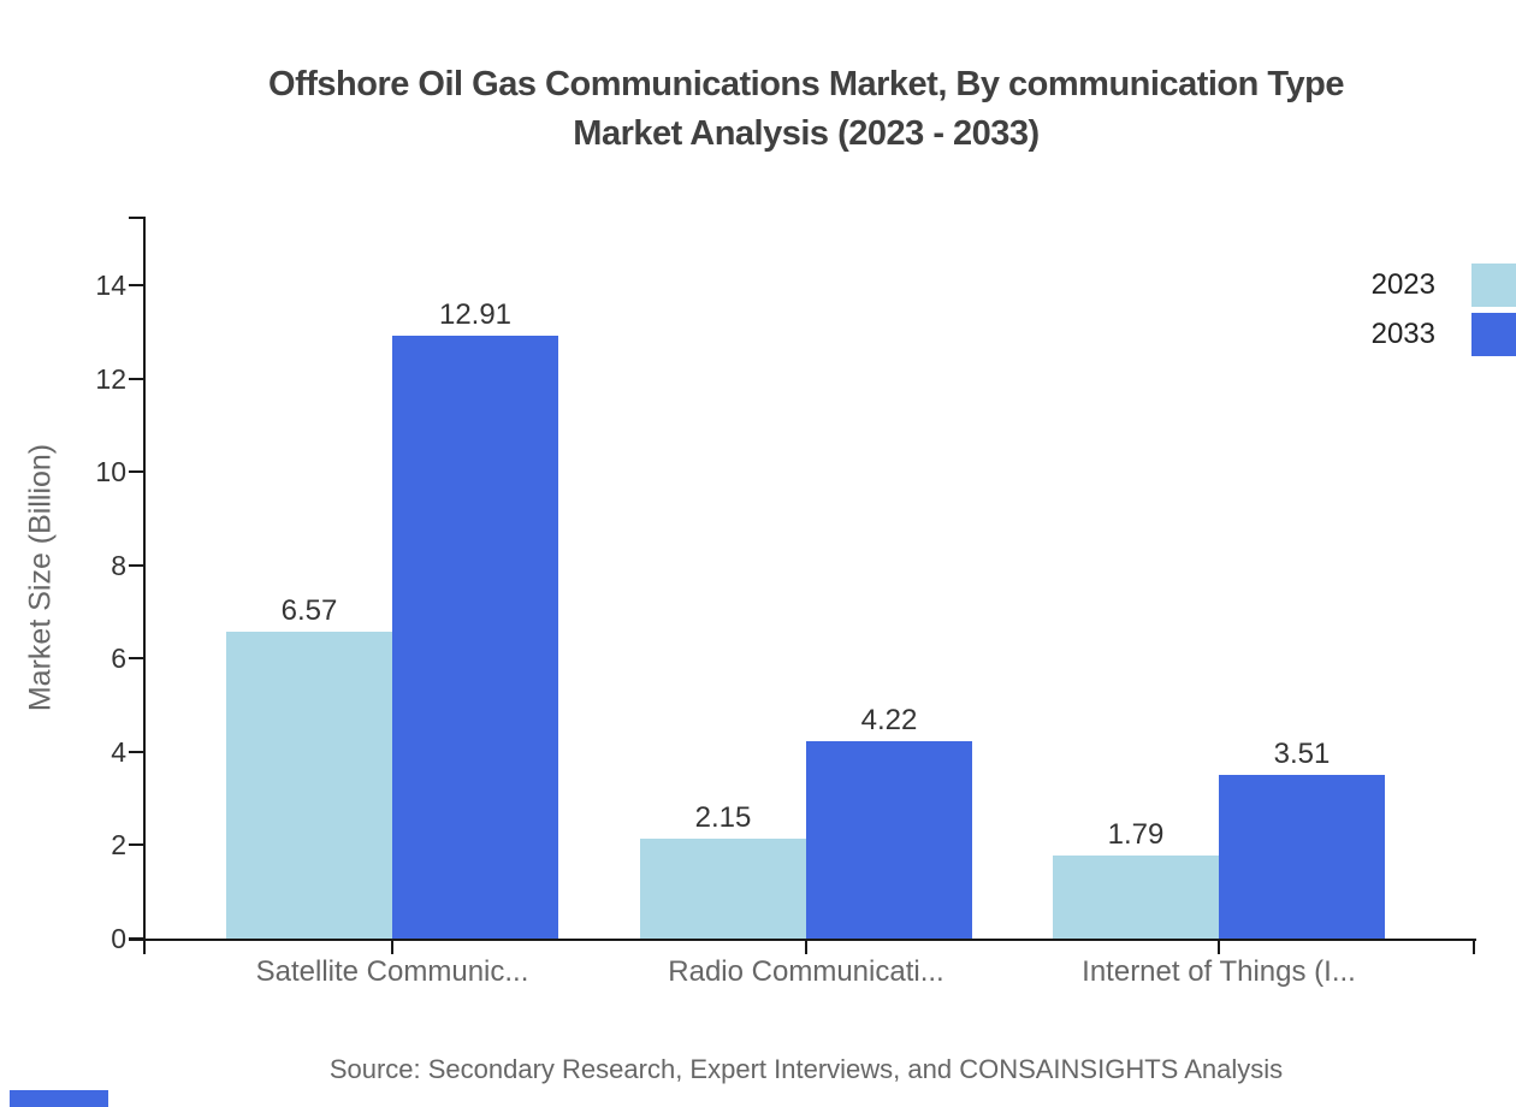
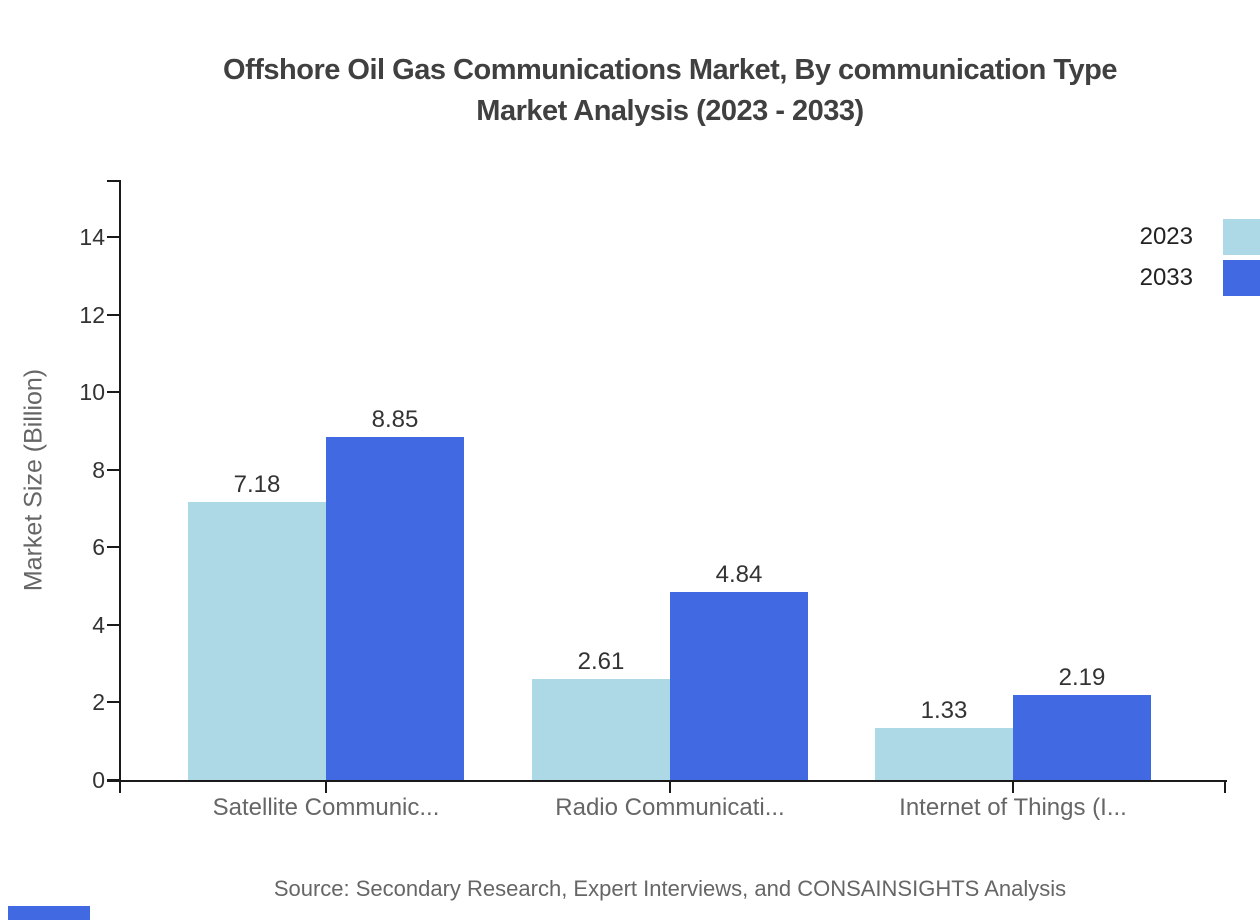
2023/Satellite Communic...: 6.57 -> 7.18
2033/Satellite Communic...: 12.91 -> 8.85
2023/Radio Communicati...: 2.15 -> 2.61
2033/Radio Communicati...: 4.22 -> 4.84
2023/Internet of Things (I...: 1.79 -> 1.33
2033/Internet of Things (I...: 3.51 -> 2.19
